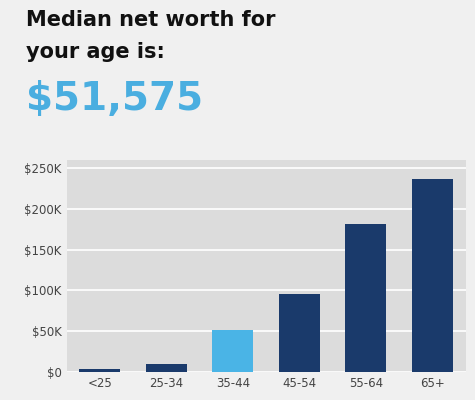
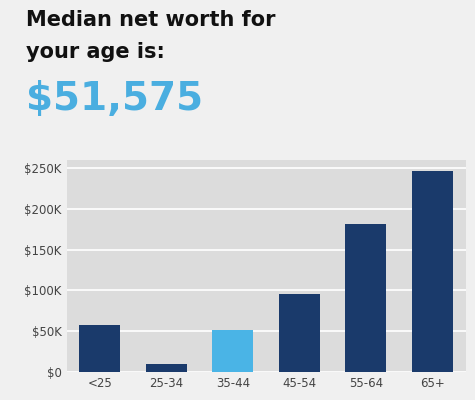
<25: $3K -> $58K
65+: $237K -> $246K
